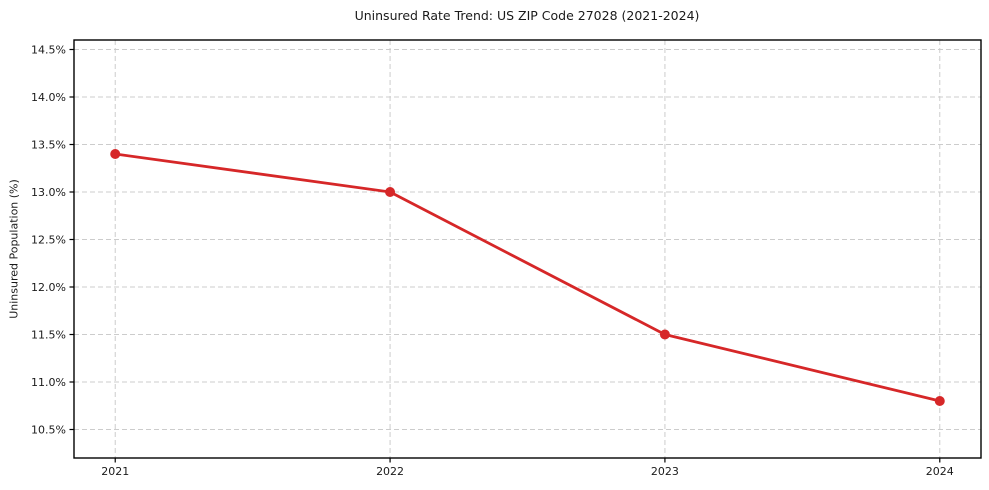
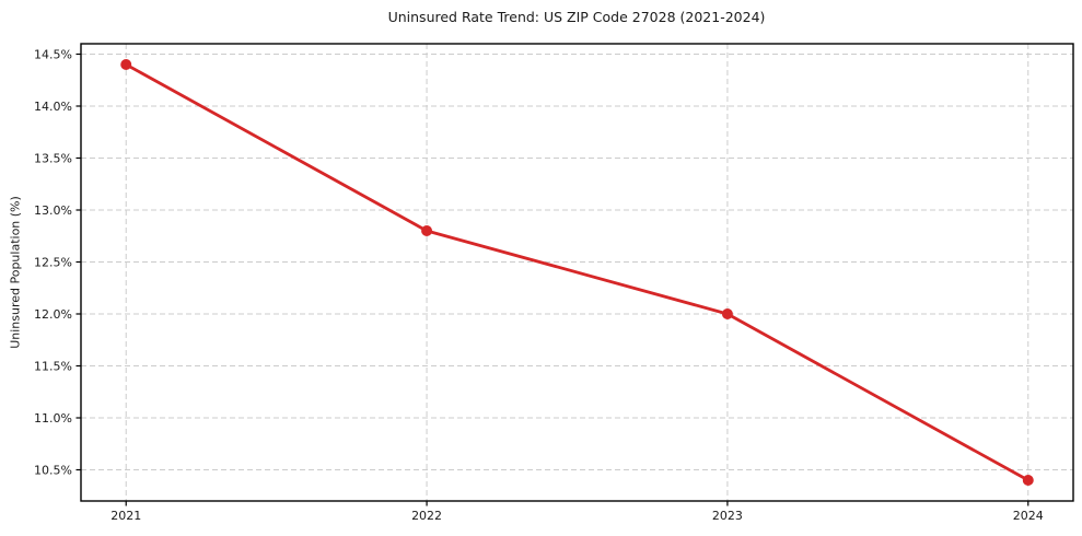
2021: 13.4% -> 14.4%
2022: 13.0% -> 12.8%
2023: 11.5% -> 12.0%
2024: 10.8% -> 10.4%
